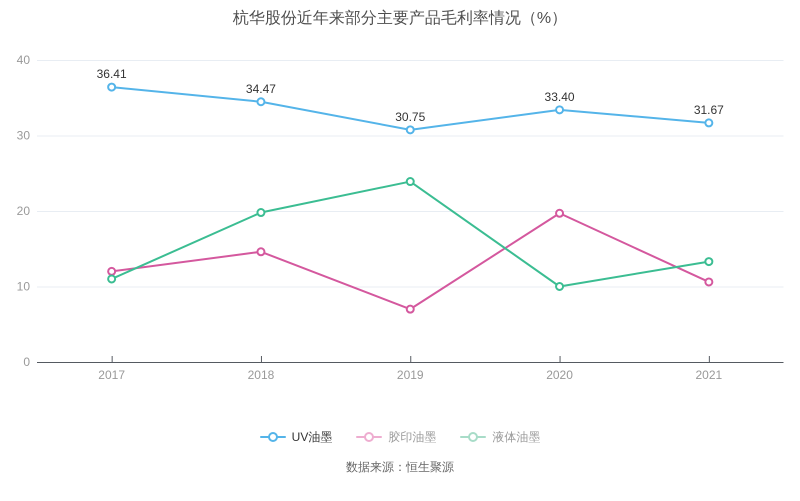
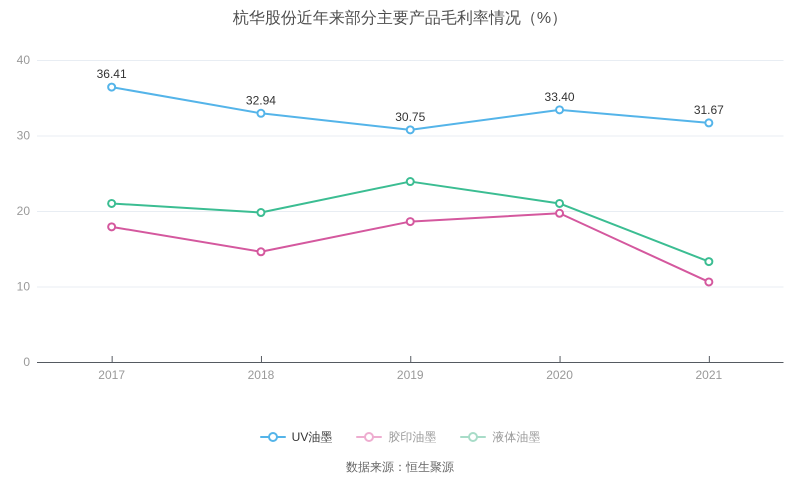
胶印油墨/2017: 12 -> 18
液体油墨/2017: 11 -> 21
UV油墨/2018: 34.47 -> 32.94
胶印油墨/2019: 7 -> 19
液体油墨/2020: 10 -> 21
